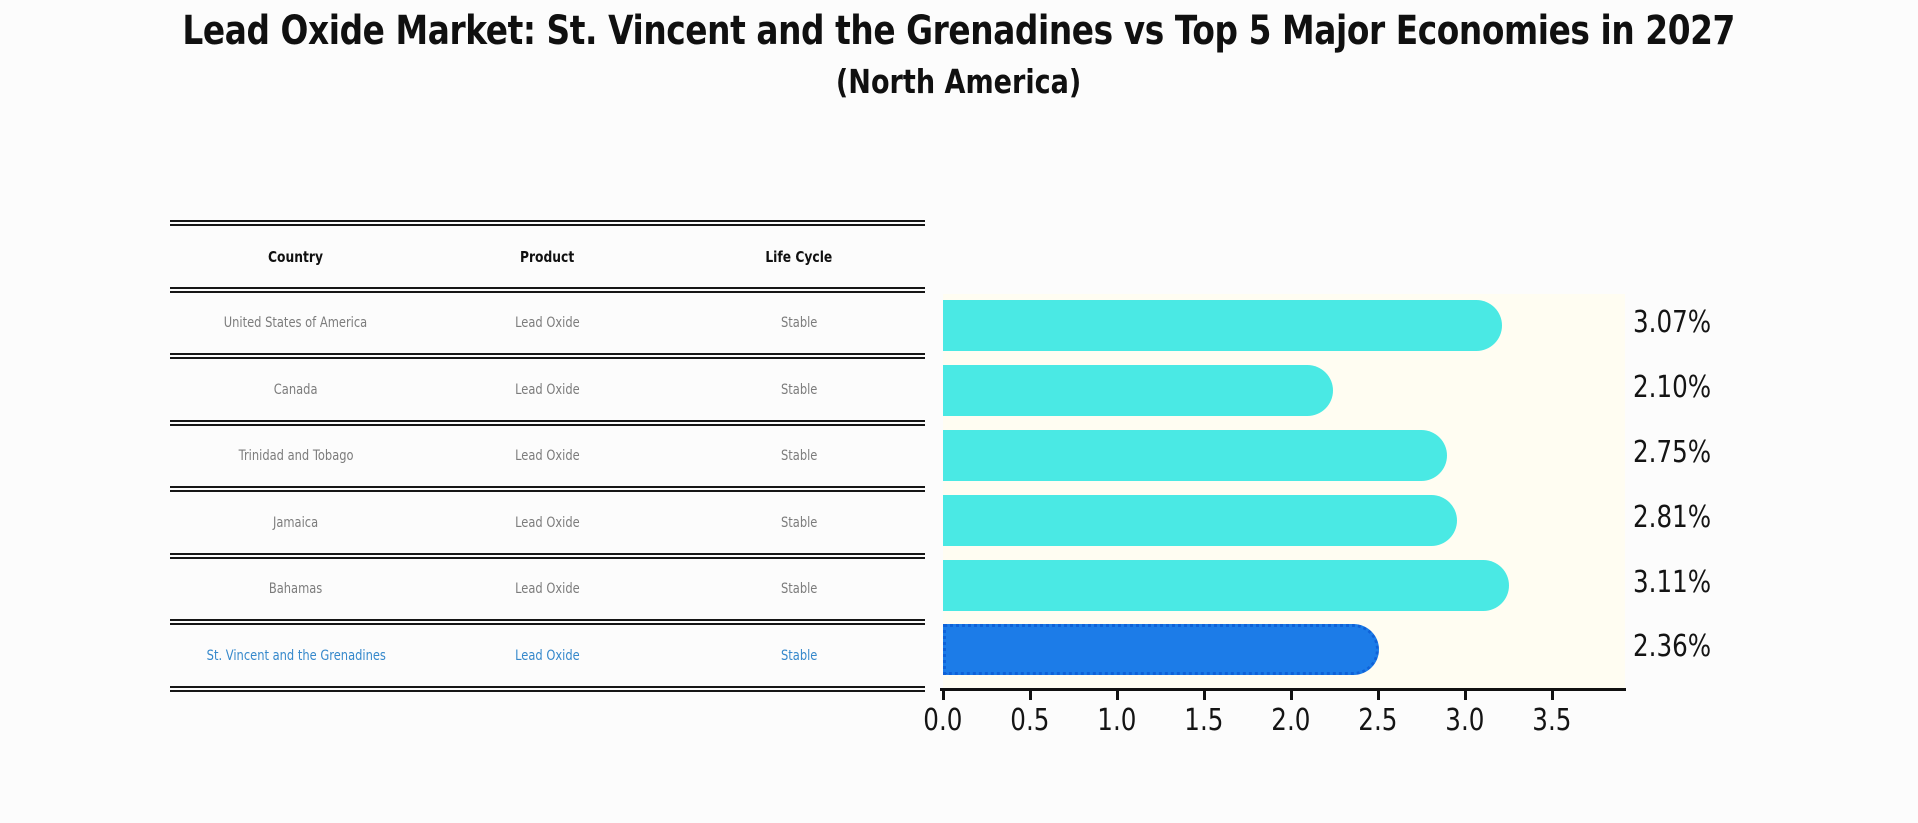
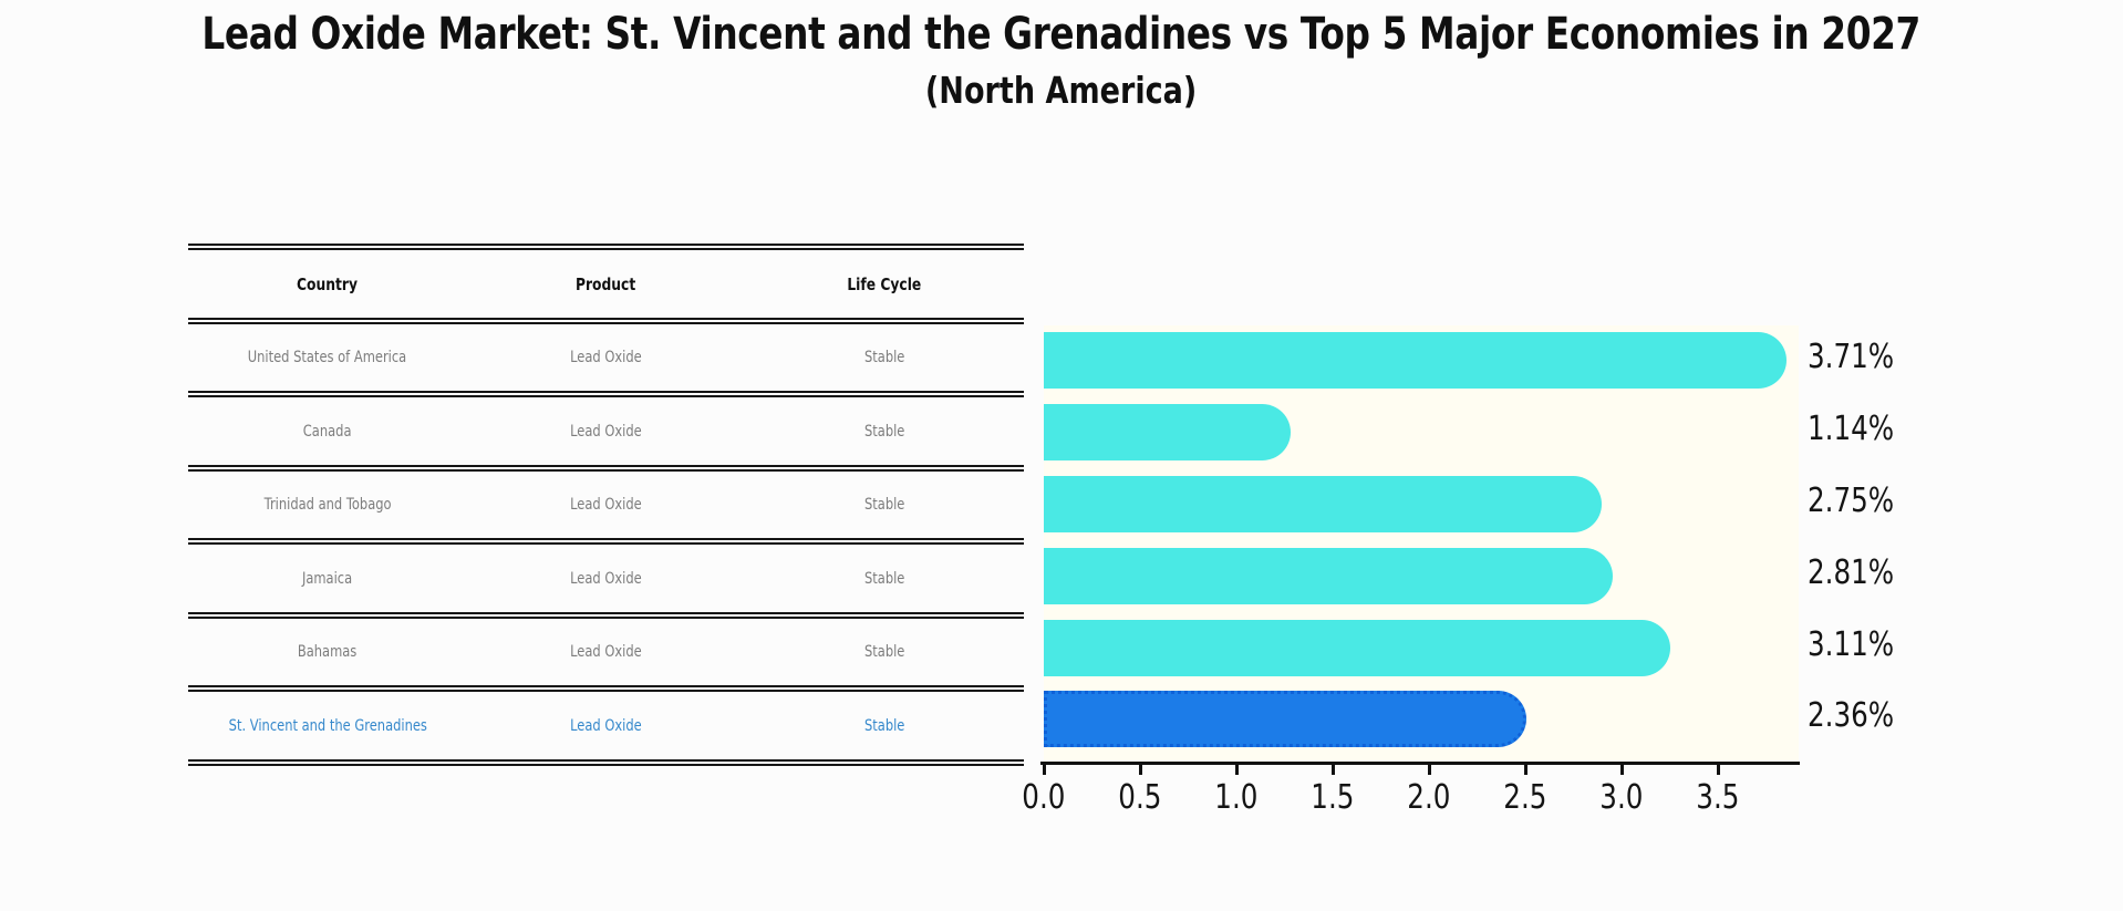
United States of America: 3.07% -> 3.71%
Canada: 2.10% -> 1.14%
